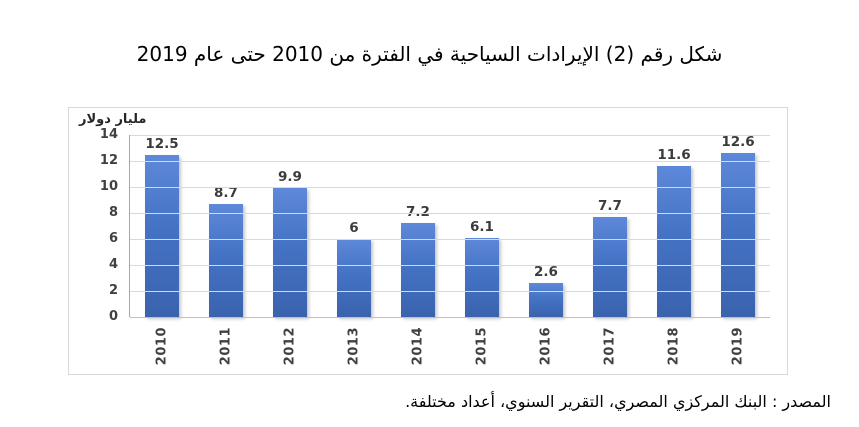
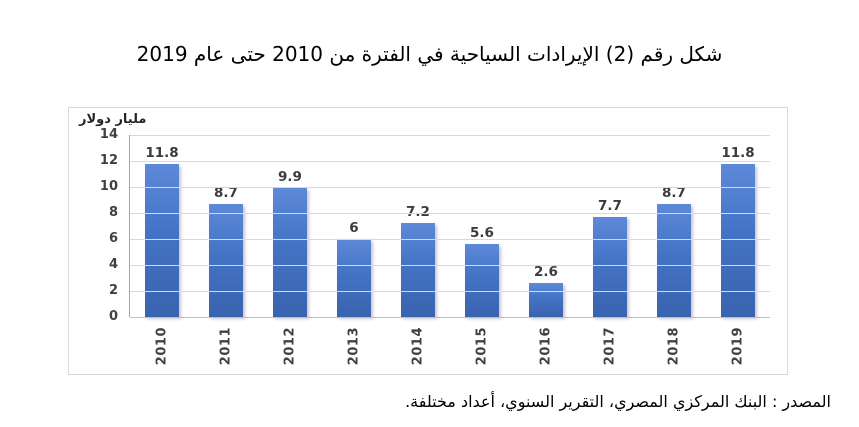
2010: 12.5 -> 11.8
2015: 6.1 -> 5.6
2018: 11.6 -> 8.7
2019: 12.6 -> 11.8
